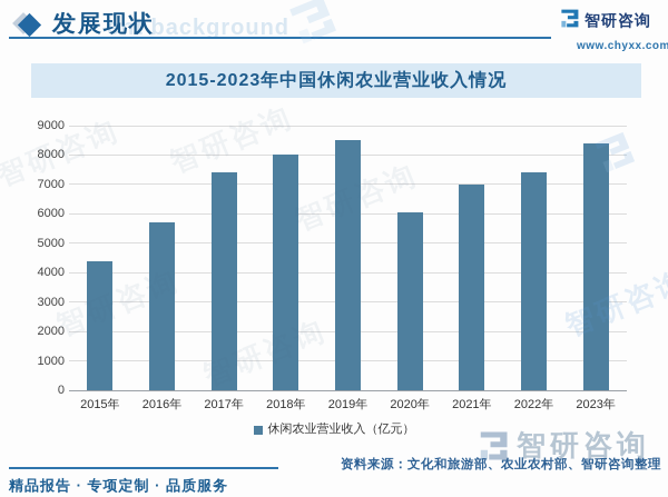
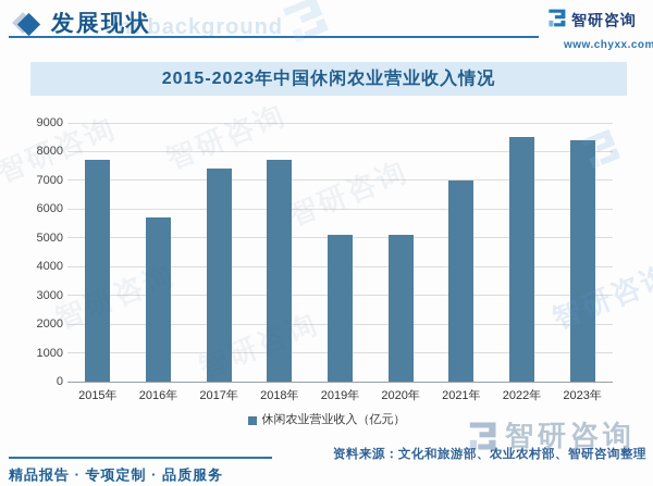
2015年: 4400 -> 7700
2018年: 8000 -> 7700
2019年: 8500 -> 5100
2020年: 6000 -> 5100
2022年: 7400 -> 8500
